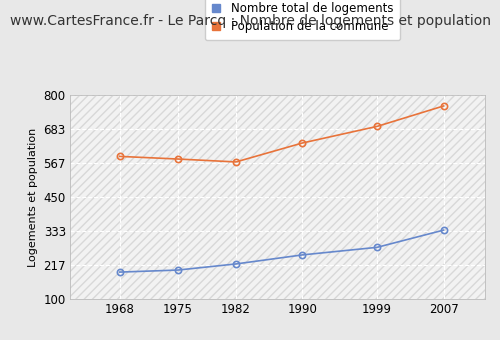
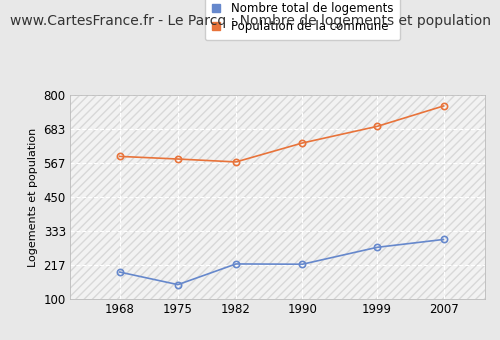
Nombre total de logements/1975: 200 -> 150
Nombre total de logements/1990: 252 -> 220
Nombre total de logements/2007: 337 -> 305
